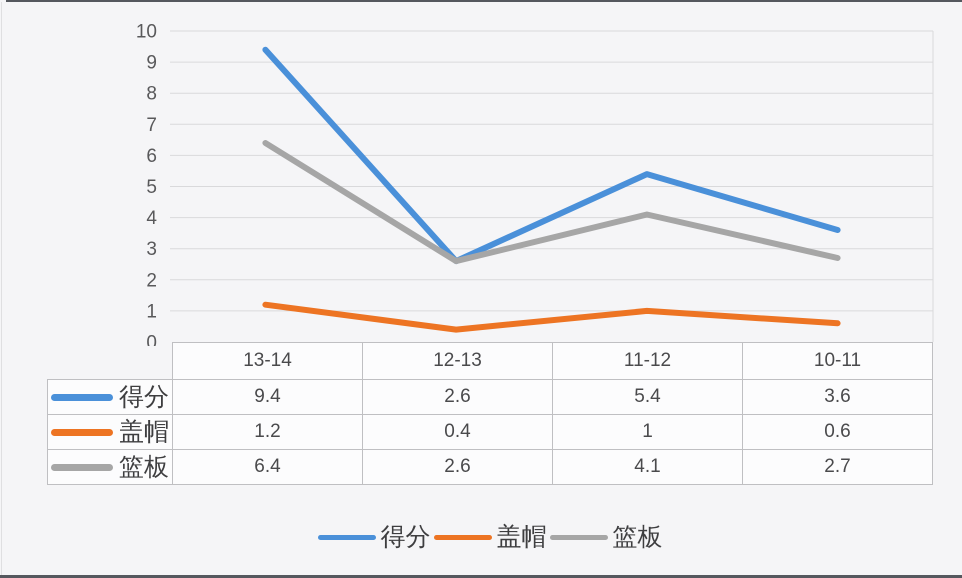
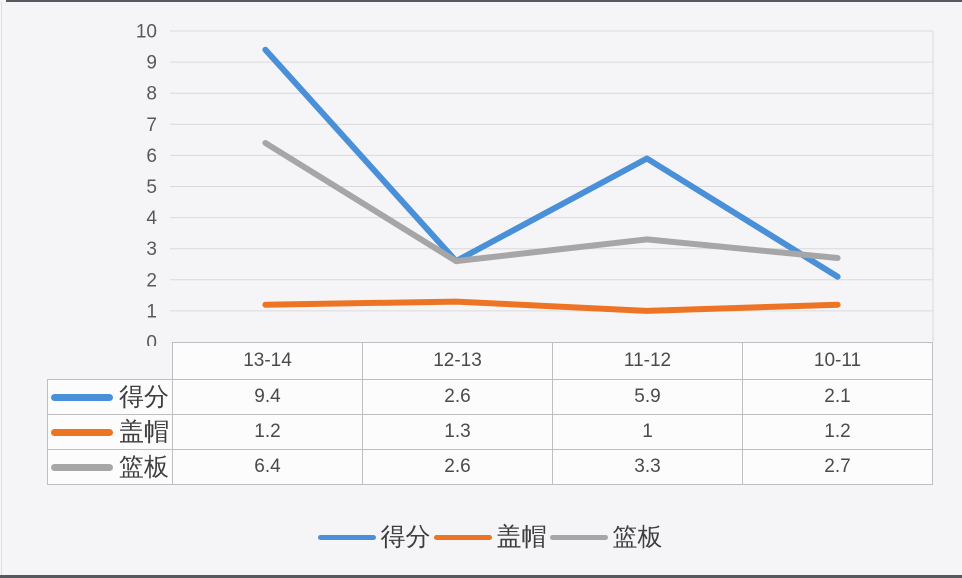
盖帽/12-13: 0.4 -> 1.3
得分/11-12: 5.4 -> 5.9
篮板/11-12: 4.1 -> 3.3
得分/10-11: 3.6 -> 2.1
盖帽/10-11: 0.6 -> 1.2
